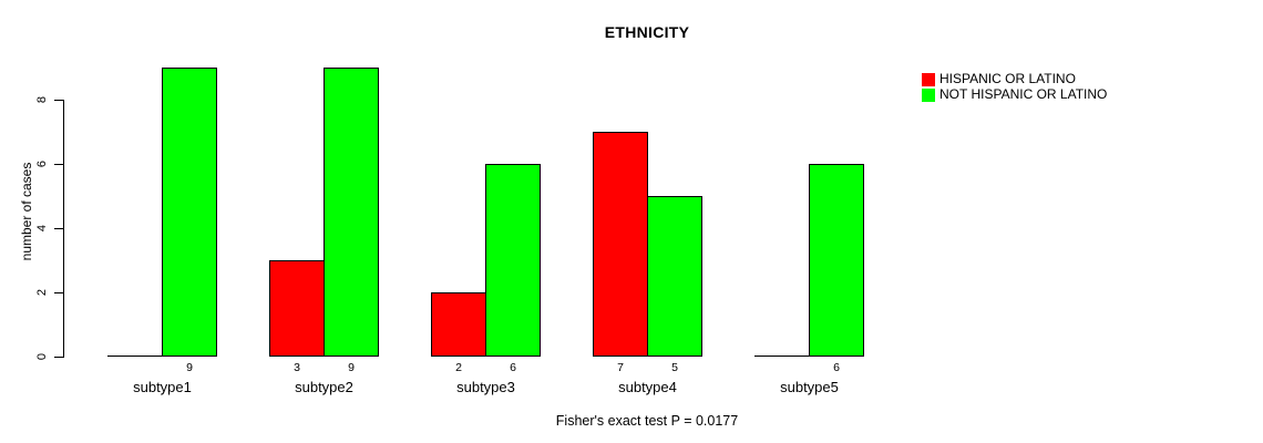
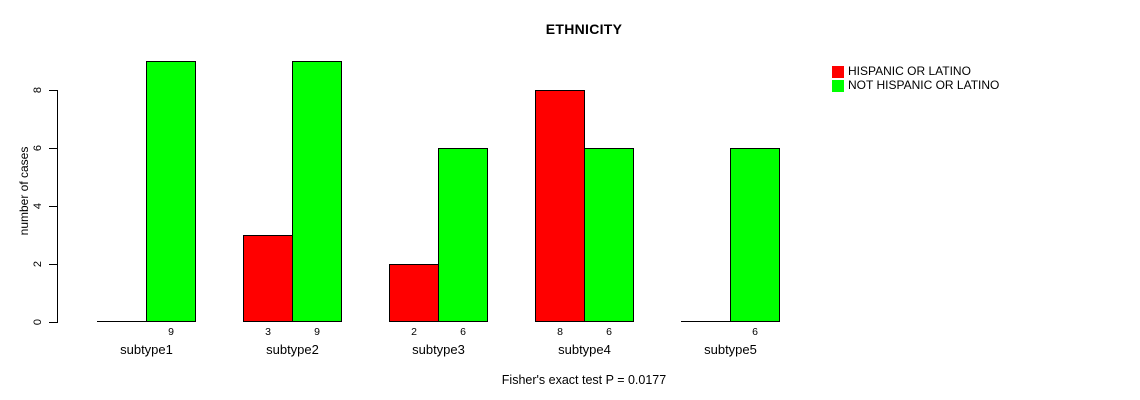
HISPANIC OR LATINO/subtype4: 7 -> 8
NOT HISPANIC OR LATINO/subtype4: 5 -> 6
